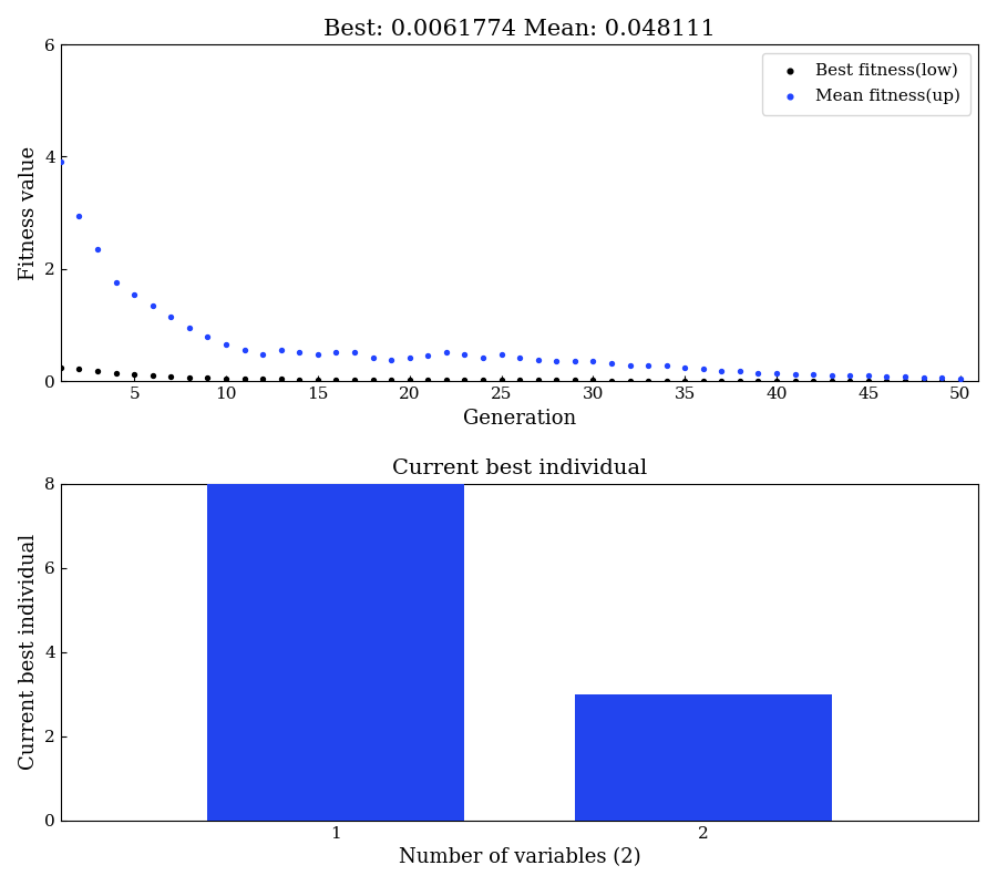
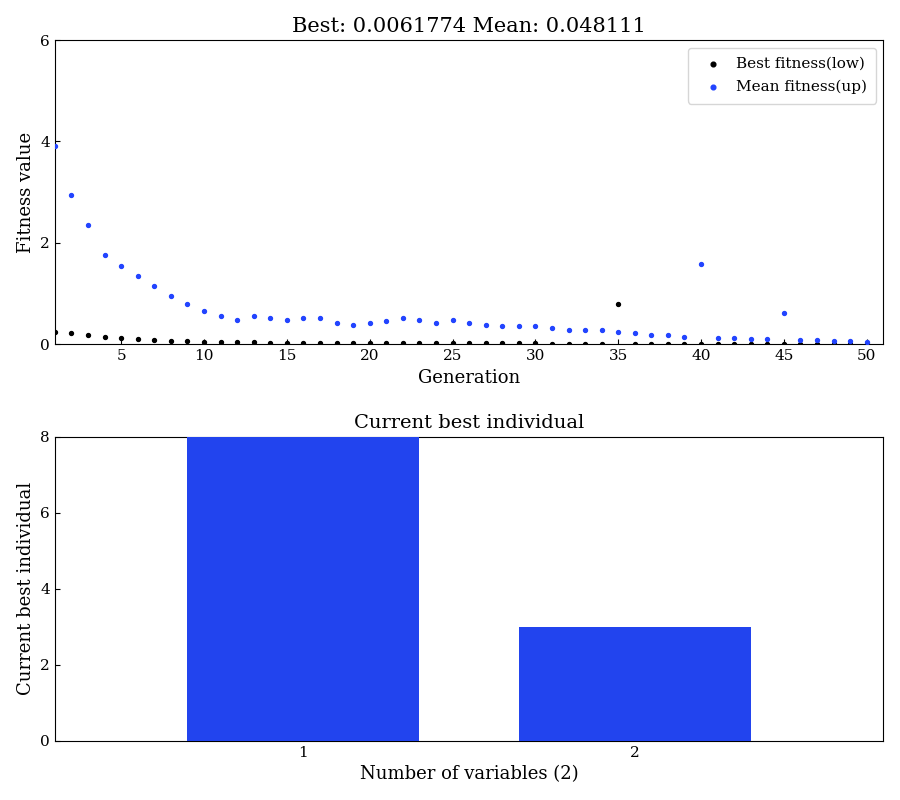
Best: 0.0061774 Mean: 0.048111/Best fitness(low)/35: 0.01 -> 0.80
Best: 0.0061774 Mean: 0.048111/Mean fitness(up)/40: 0.15 -> 1.58
Best: 0.0061774 Mean: 0.048111/Mean fitness(up)/45: 0.10 -> 0.62
